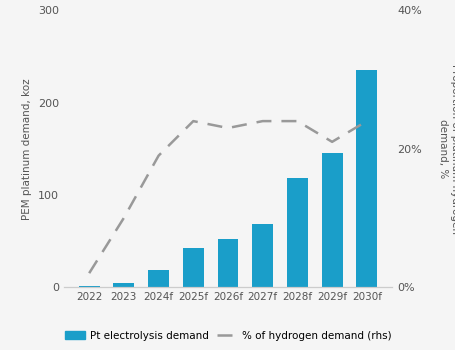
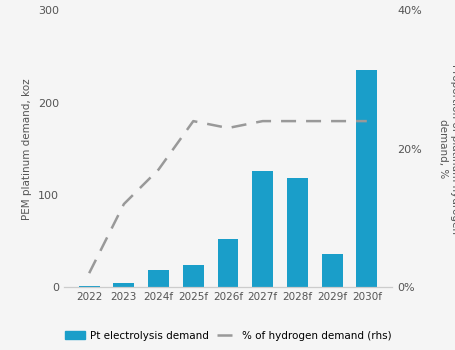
% of hydrogen demand (rhs)/2023: 10% -> 12%
% of hydrogen demand (rhs)/2024f: 19% -> 17%
Pt electrolysis demand/2025f: 42 -> 24
Pt electrolysis demand/2027f: 68 -> 126
Pt electrolysis demand/2029f: 145 -> 36
% of hydrogen demand (rhs)/2029f: 21% -> 24%
